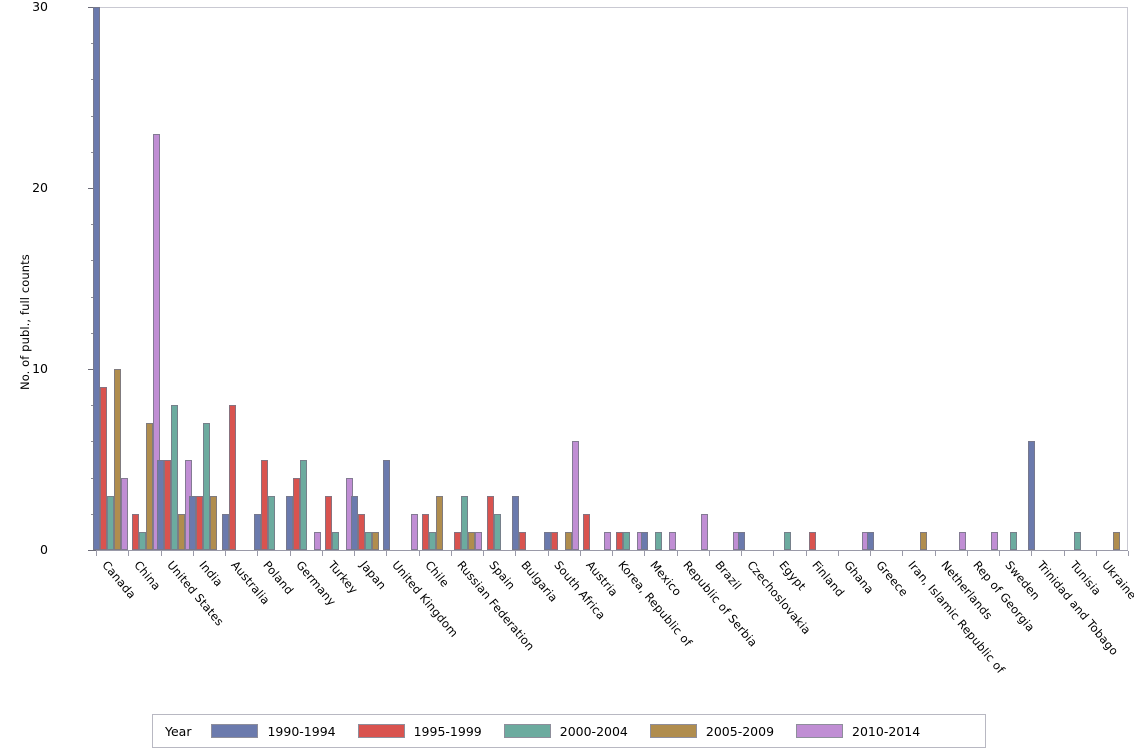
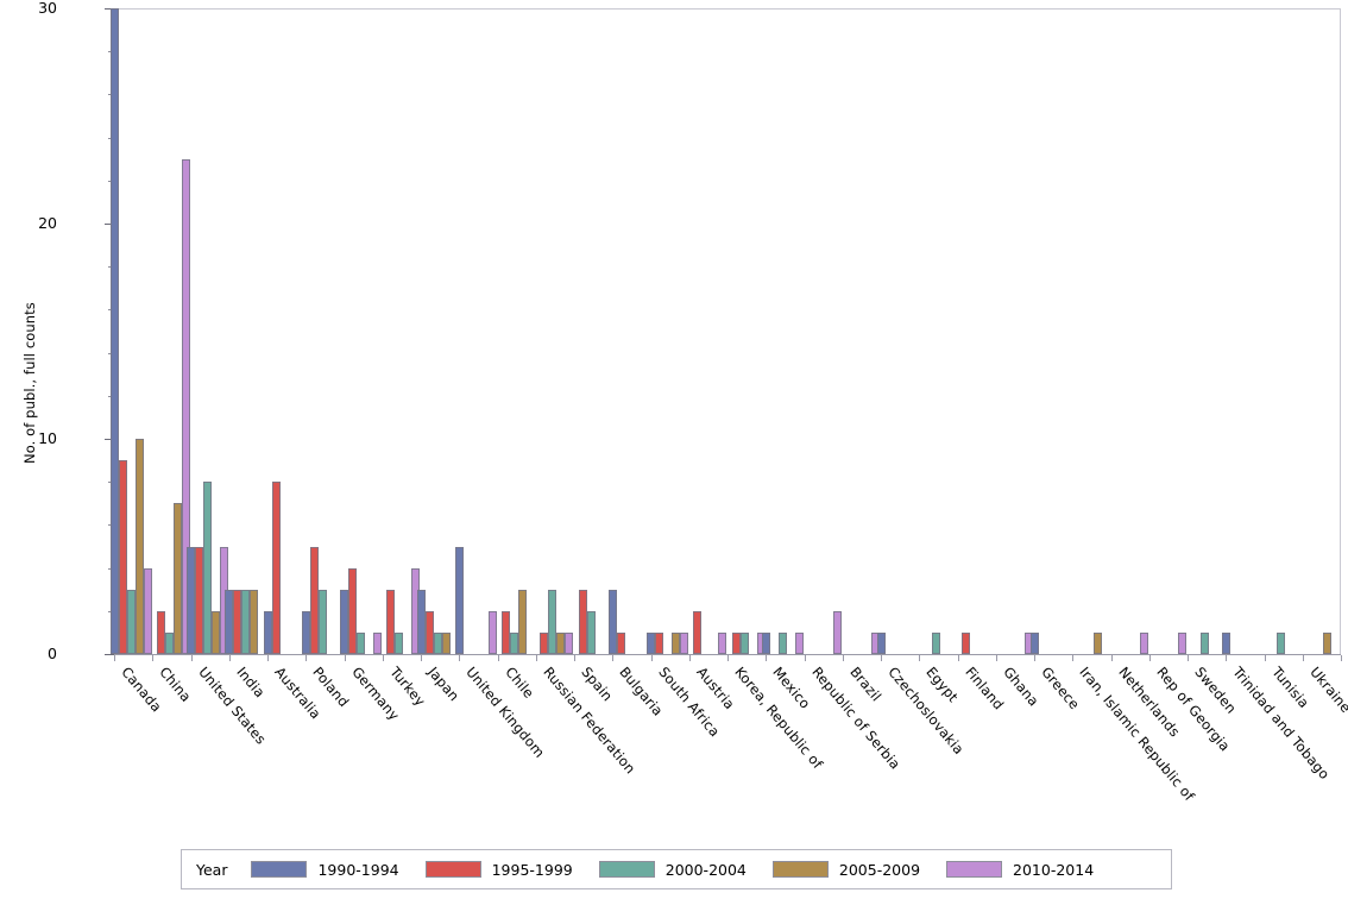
2000-2004/India: 7 -> 3
2000-2004/Germany: 5 -> 1
2010-2014/South Africa: 6 -> 1
1990-1994/Trinidad and Tobago: 6 -> 1
